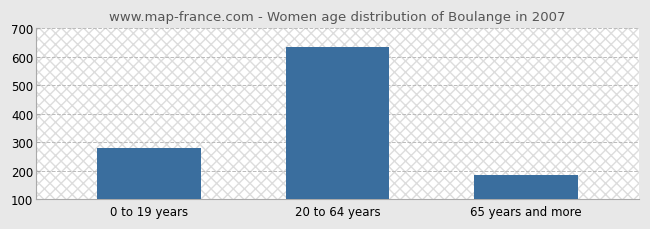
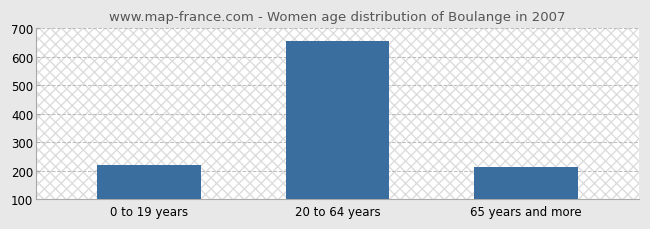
0 to 19 years: 280 -> 220
20 to 64 years: 635 -> 655
65 years and more: 185 -> 215
